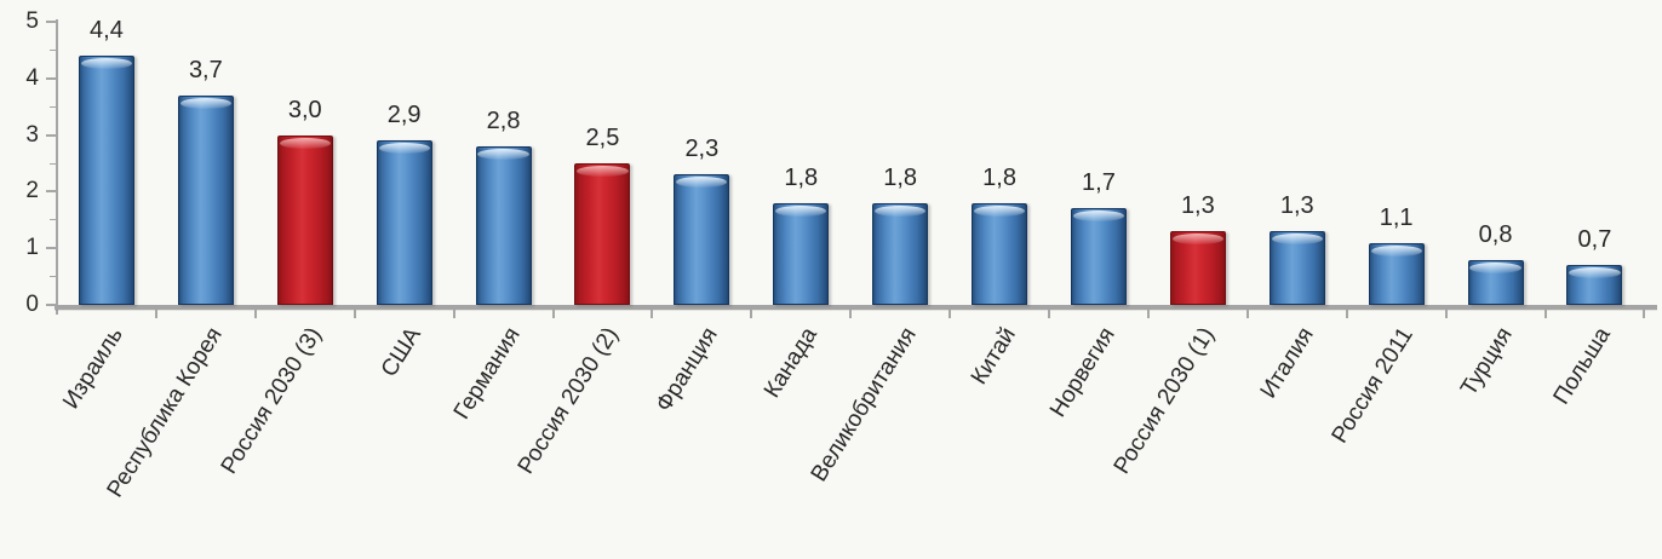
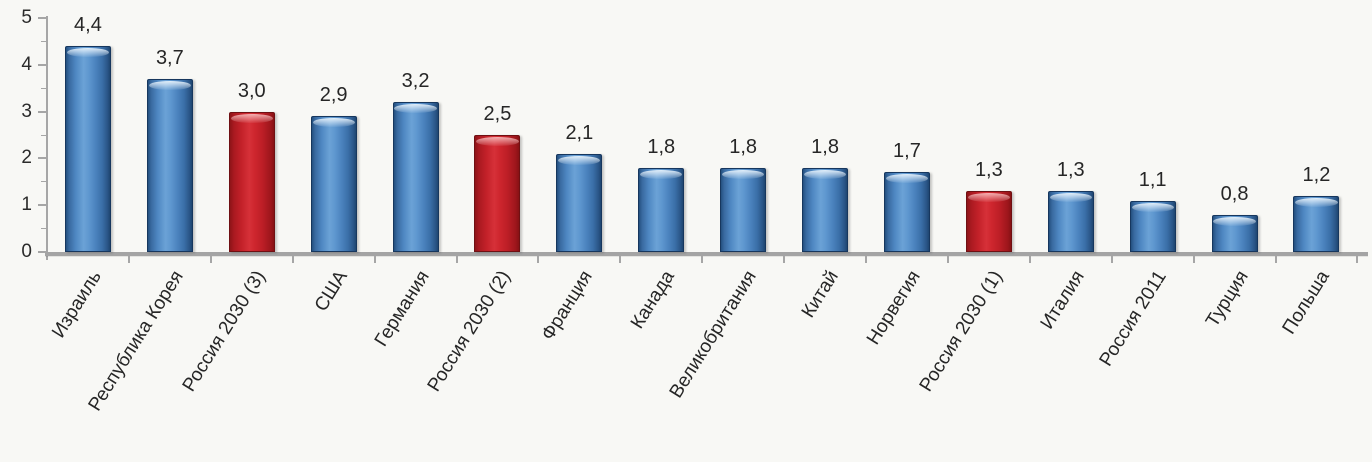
Германия: 2,8 -> 3,2
Франция: 2,3 -> 2,1
Польша: 0,7 -> 1,2
